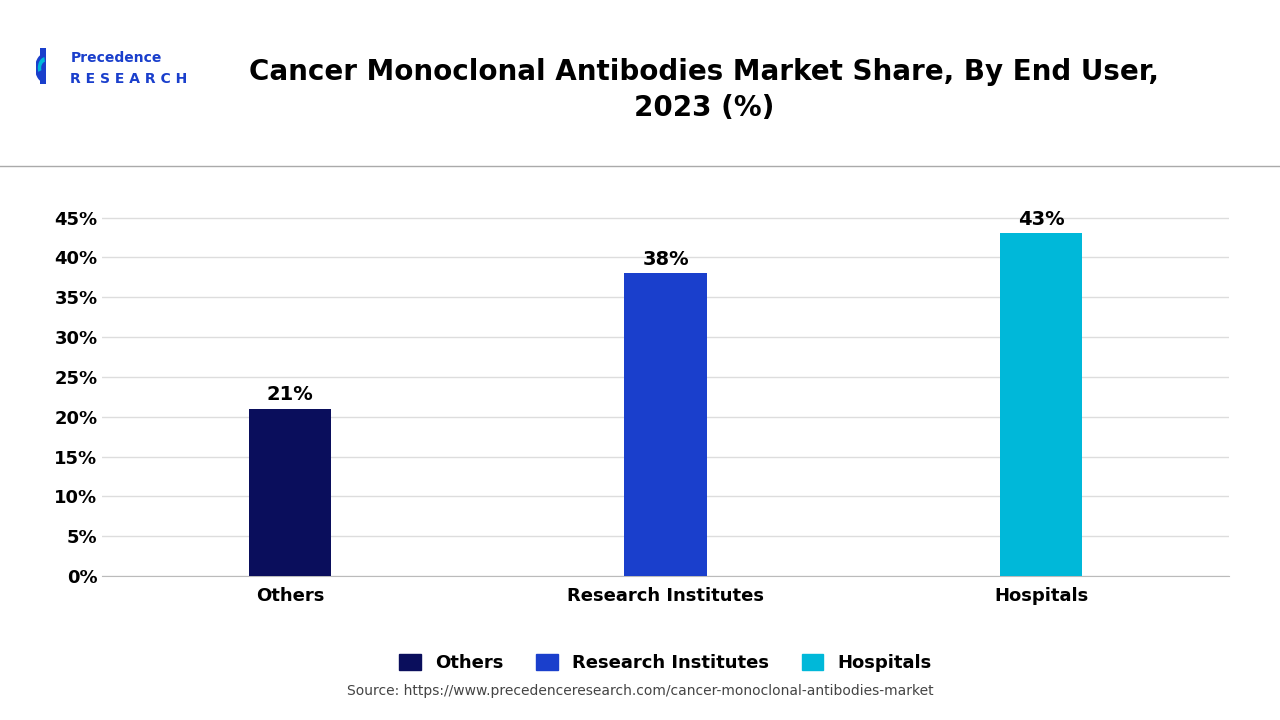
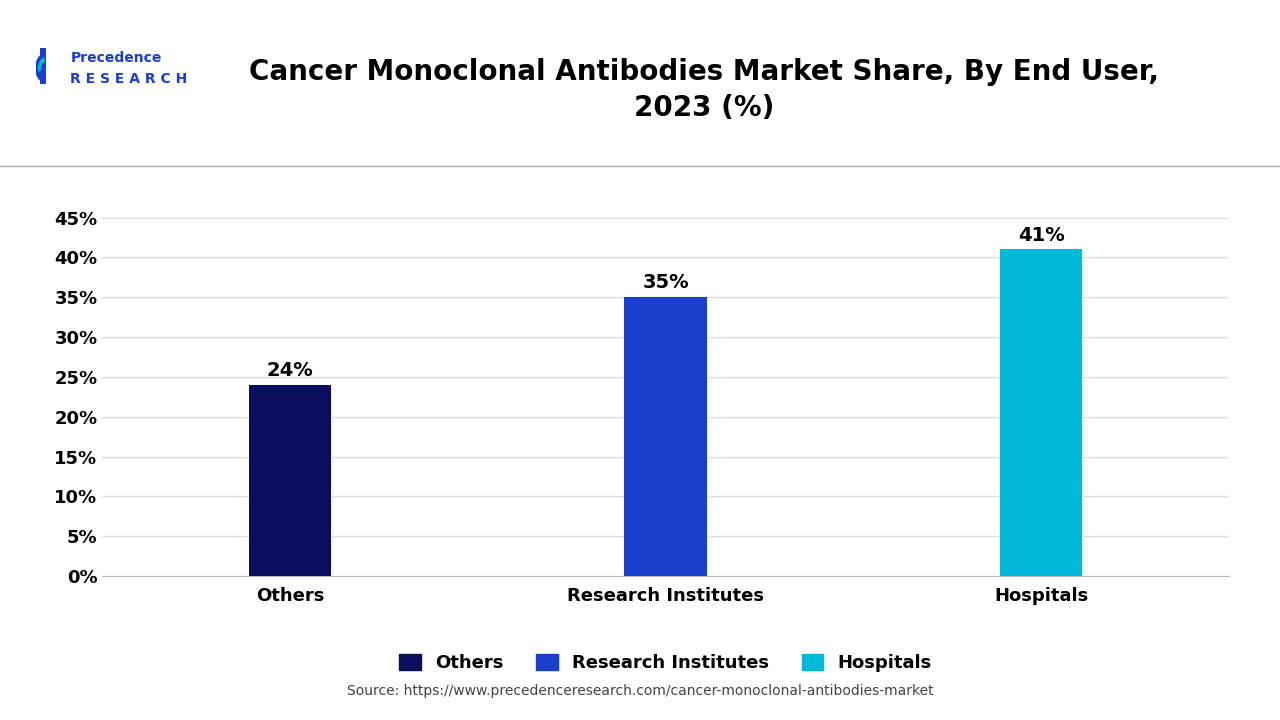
Others: 21% -> 24%
Research Institutes: 38% -> 35%
Hospitals: 43% -> 41%
